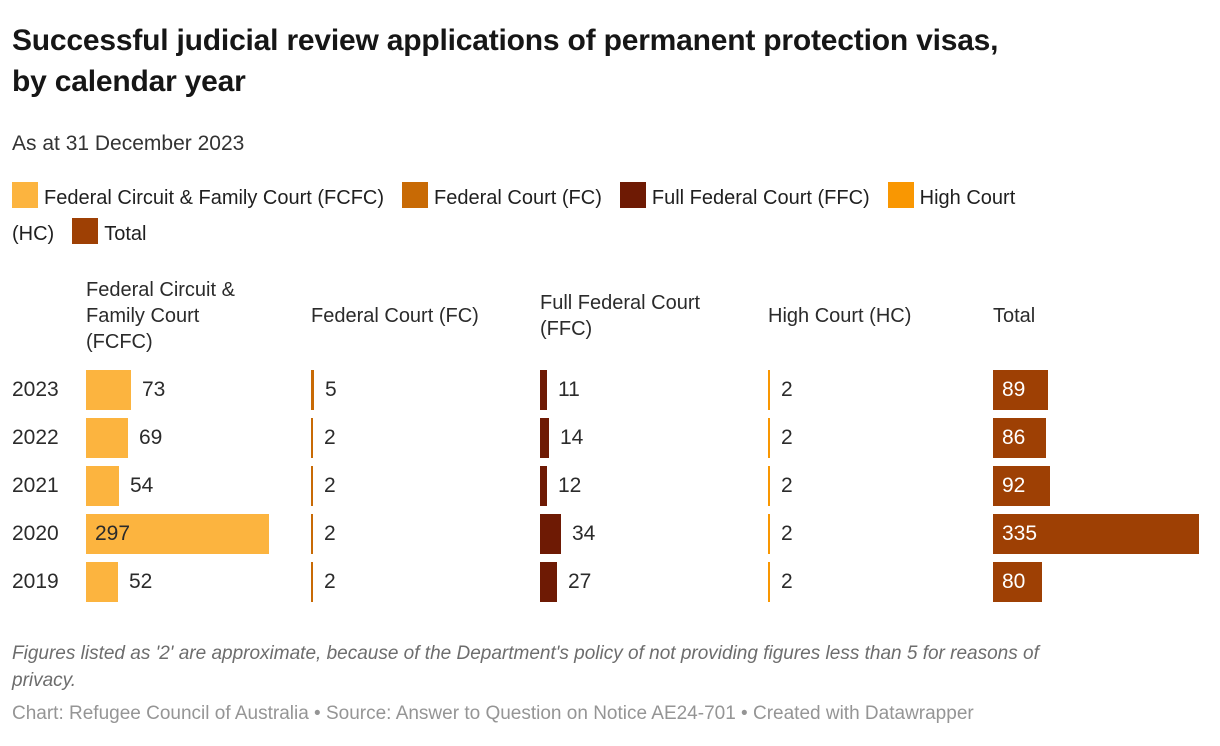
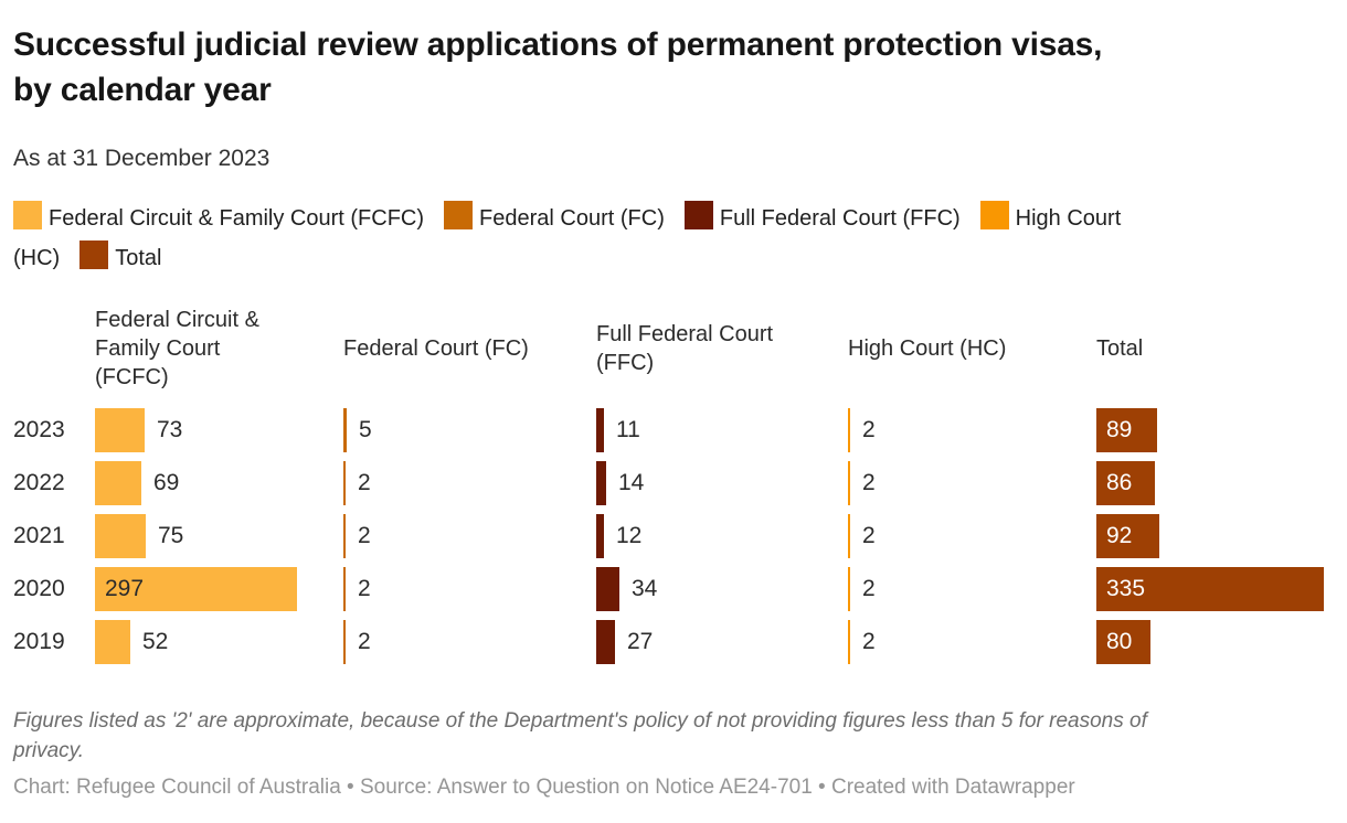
Federal Circuit & Family Court (FCFC)/2021: 54 -> 75
